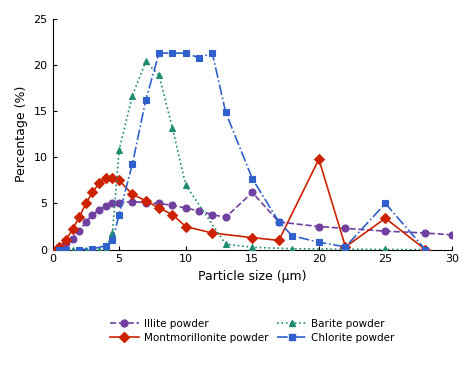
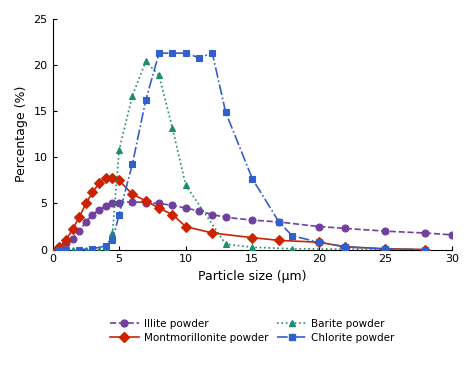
Illite powder/15: 6.2 -> 3.2
Montmorillonite powder/20: 9.8 -> 0.8
Montmorillonite powder/25: 3.4 -> 0.1
Chlorite powder/25: 5.0 -> 0.1
